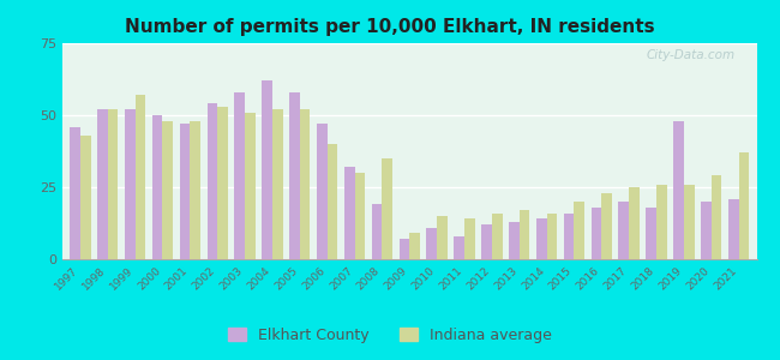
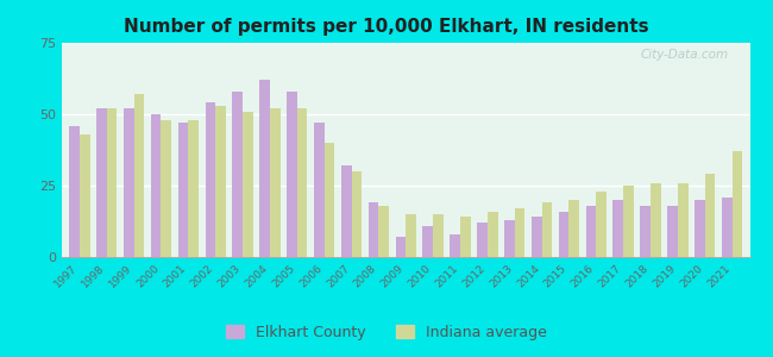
Indiana average/2008: 35 -> 18
Indiana average/2009: 9 -> 15
Indiana average/2014: 16 -> 19
Elkhart County/2019: 48 -> 18
